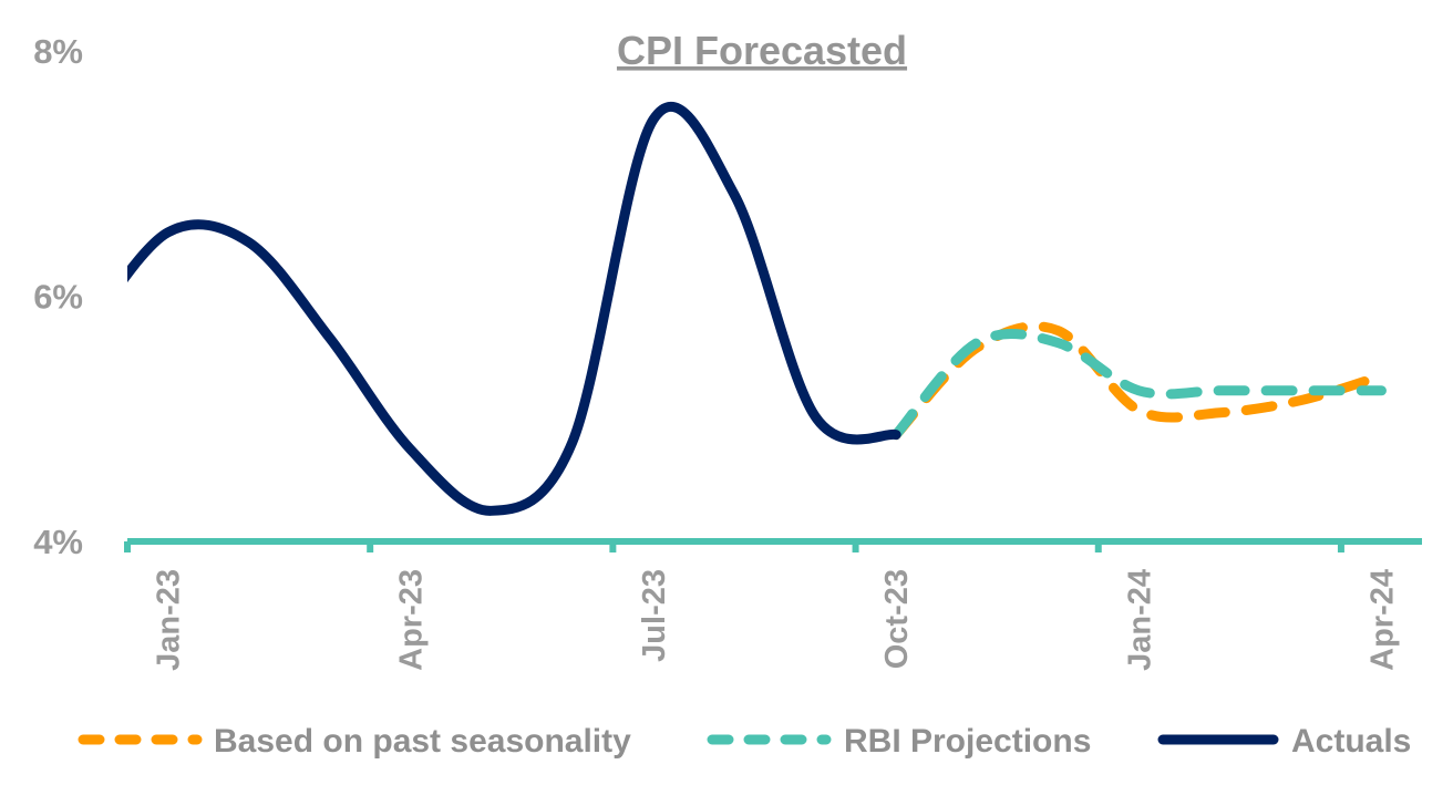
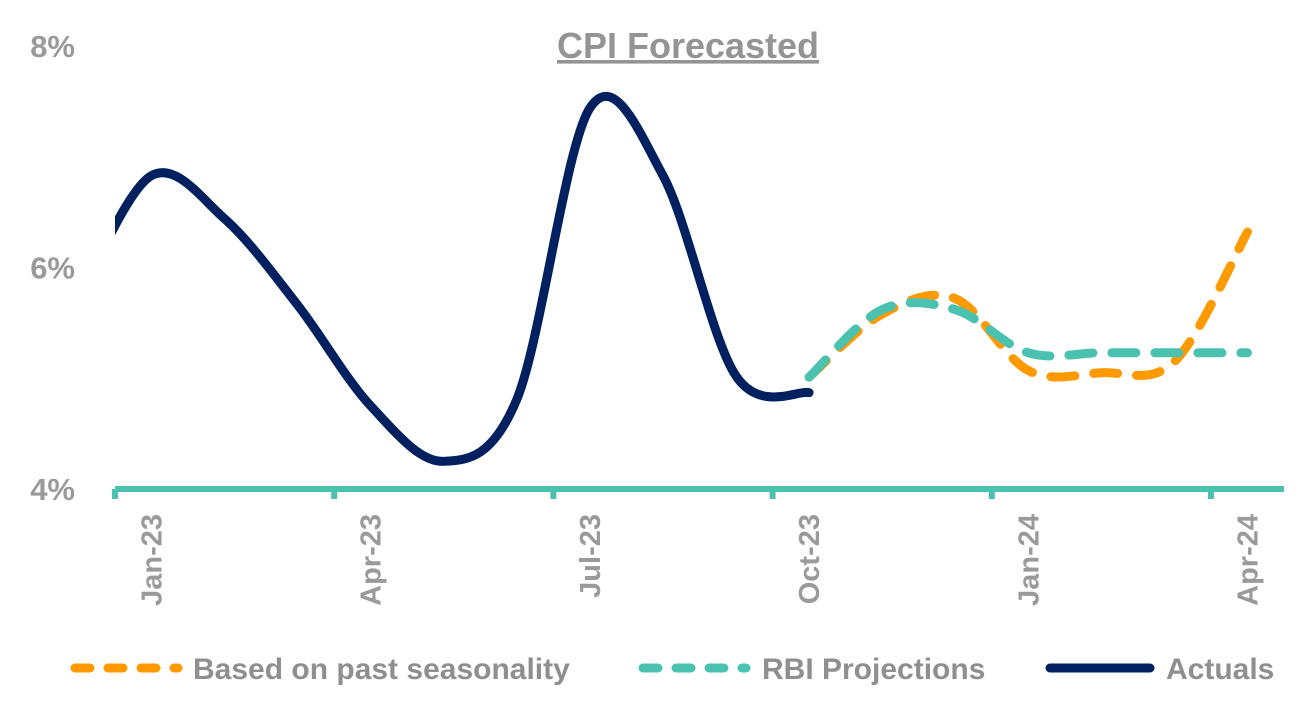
Actuals/Jan-23: 6.52% -> 6.83%
Based on past seasonality/Oct-23: 4.87% -> 5.01%
RBI Projections/Oct-23: 4.87% -> 5.01%
Based on past seasonality/Apr-24: 5.35% -> 6.32%
